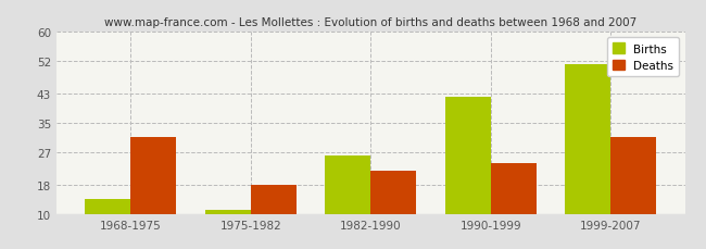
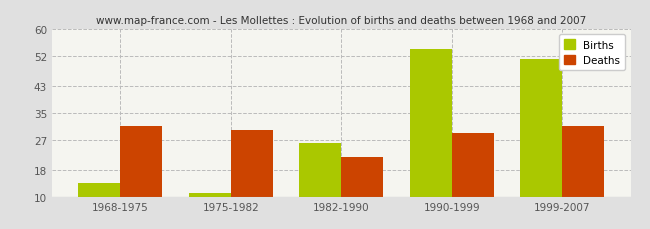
Deaths/1975-1982: 18 -> 30
Births/1990-1999: 42 -> 54
Deaths/1990-1999: 24 -> 29
